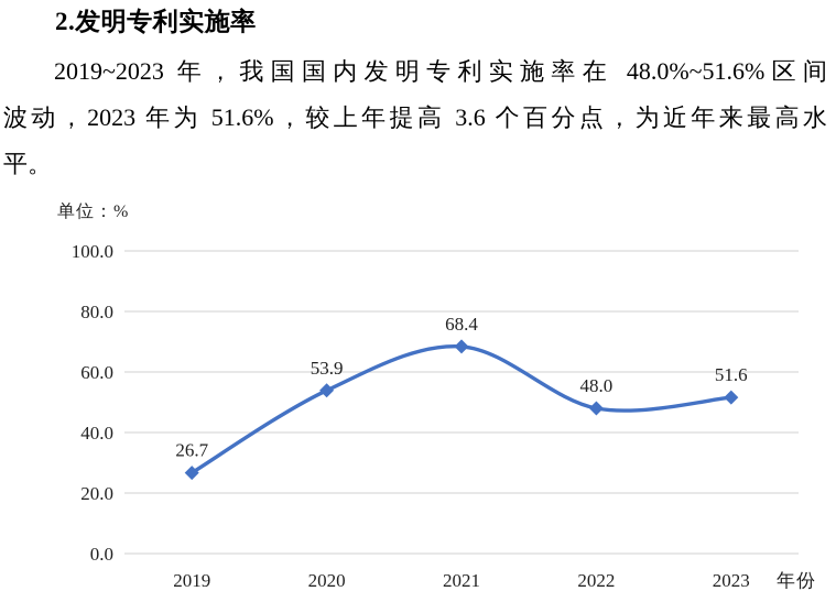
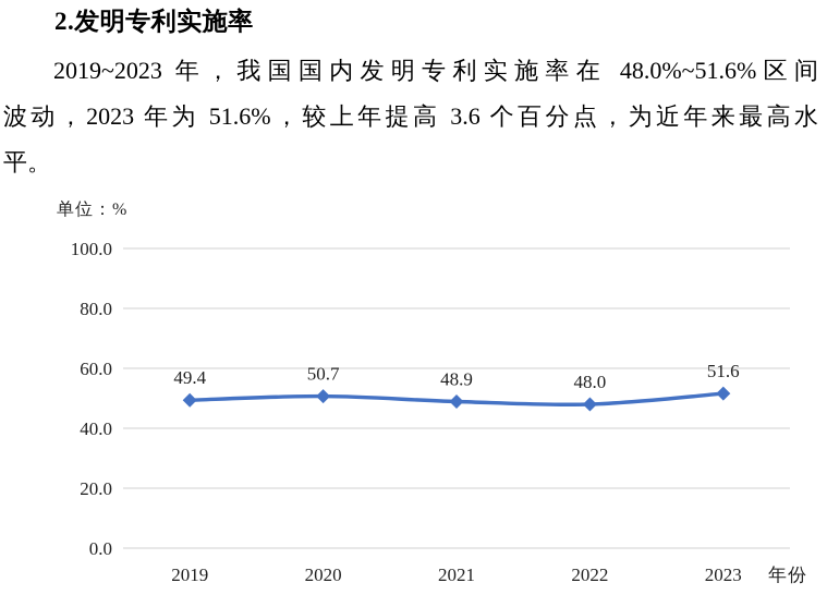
2019: 26.7 -> 49.4
2020: 53.9 -> 50.7
2021: 68.4 -> 48.9
